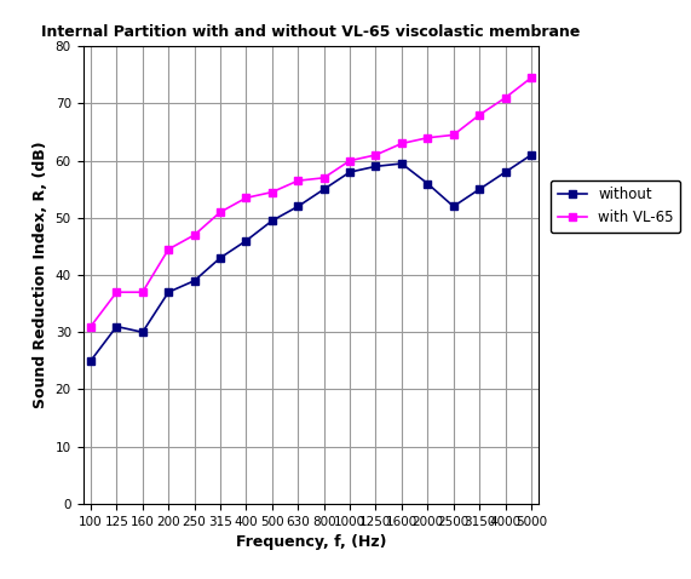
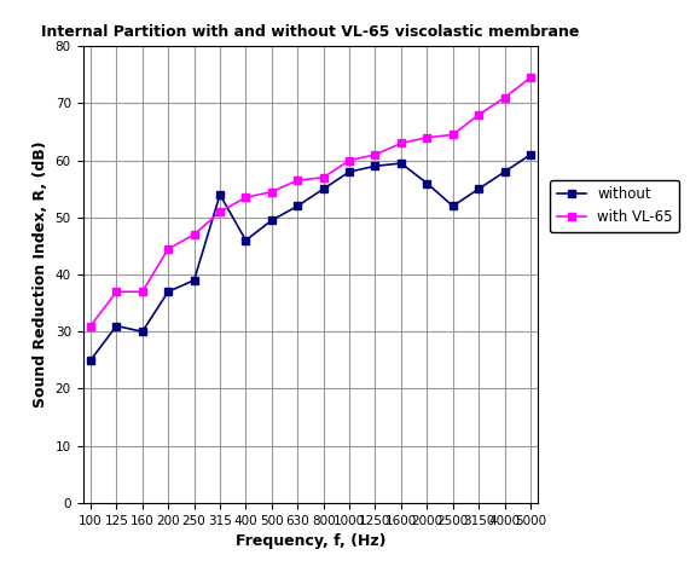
without/315: 43.0 -> 54.0
